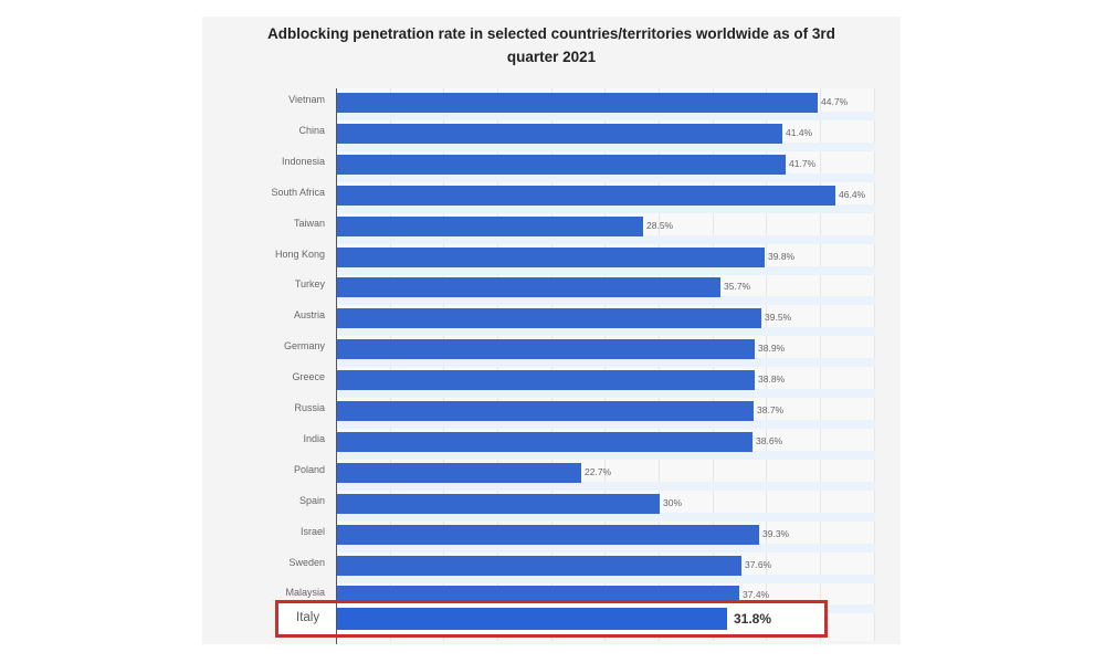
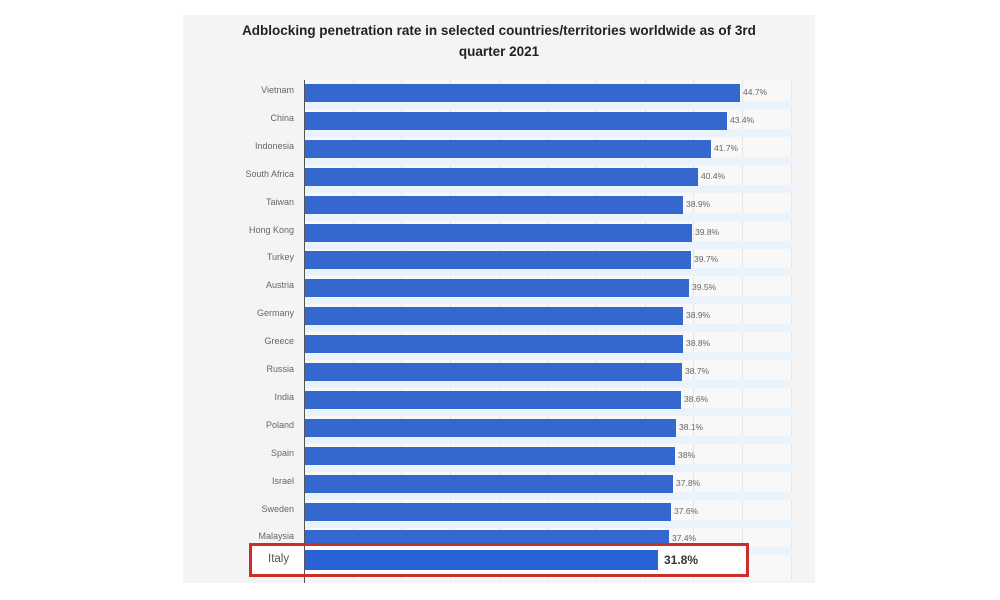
China: 41.4% -> 43.4%
South Africa: 46.4% -> 40.4%
Taiwan: 28.5% -> 38.9%
Turkey: 35.7% -> 39.7%
Poland: 22.7% -> 38.1%
Spain: 30% -> 38%
Israel: 39.3% -> 37.8%
